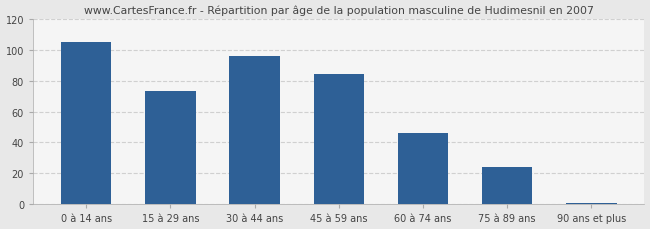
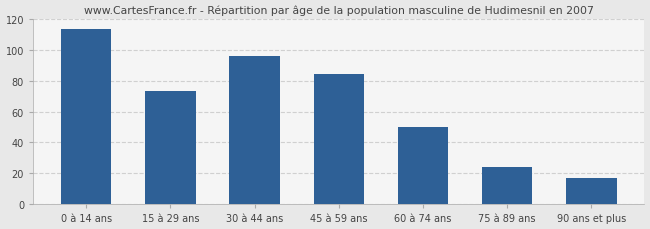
0 à 14 ans: 105 -> 113
60 à 74 ans: 46 -> 50
90 ans et plus: 1 -> 17
